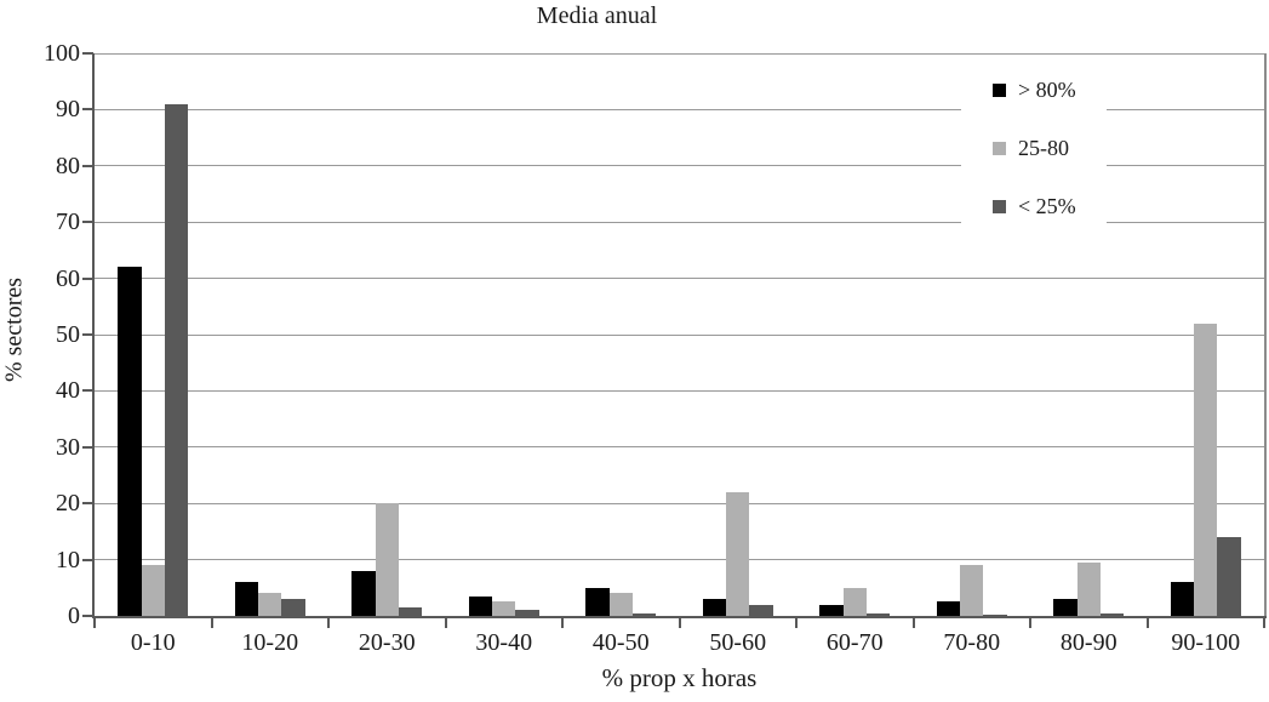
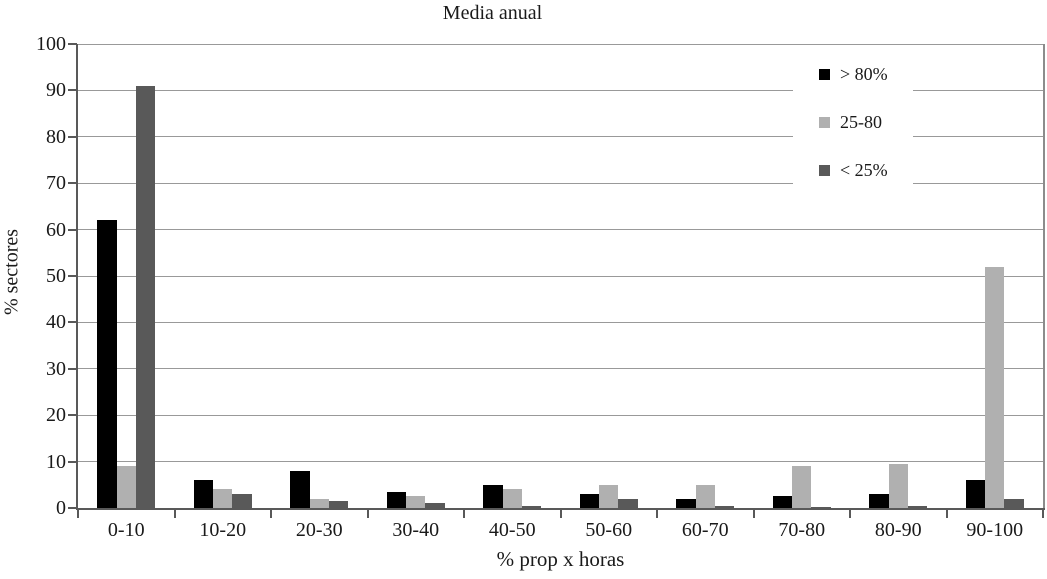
25-80/20-30: 20 -> 2
25-80/50-60: 22 -> 5
< 25%/90-100: 14 -> 2
